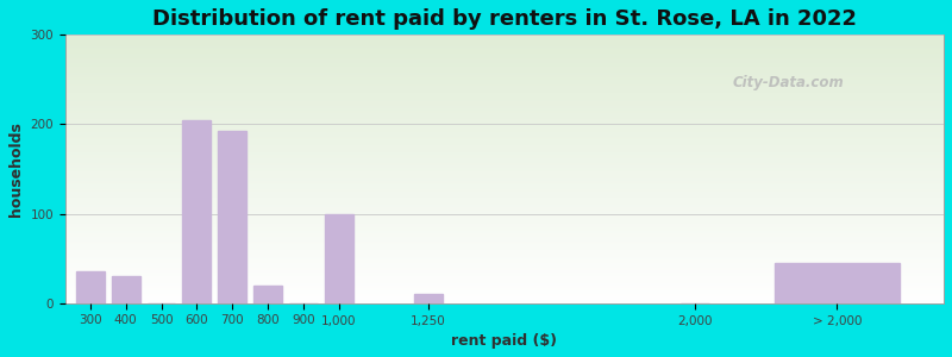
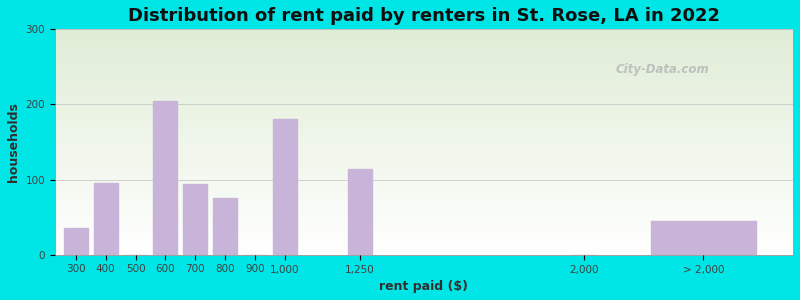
400: 30 -> 96
700: 193 -> 94
800: 20 -> 76
1,000: 100 -> 180
1,250: 10 -> 114
